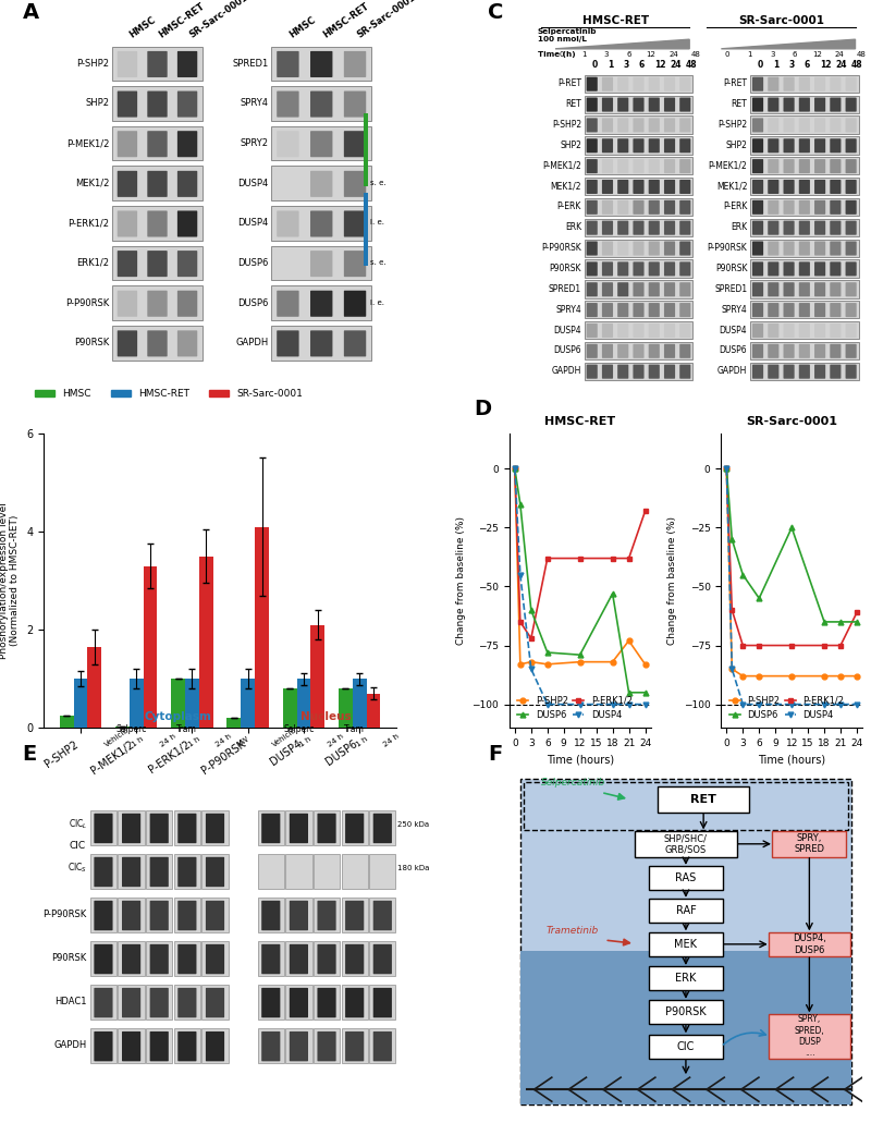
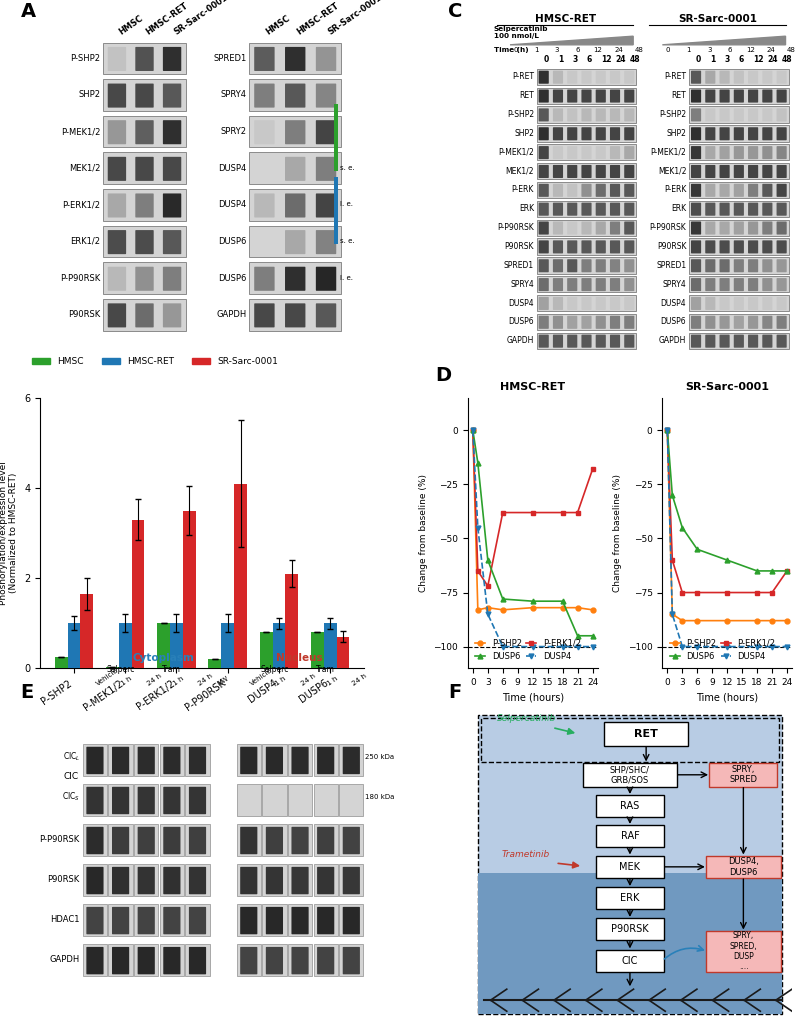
HMSC-RET/DUSP6/18: -53 -> -79
HMSC-RET/P-SHP2/21: -73 -> -82
SR-Sarc-0001/DUSP6/12: -25 -> -60
SR-Sarc-0001/P-ERK1/2/24: -61 -> -65
